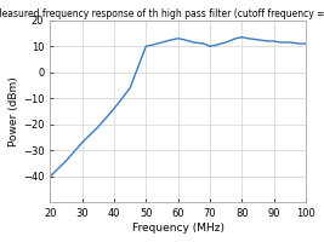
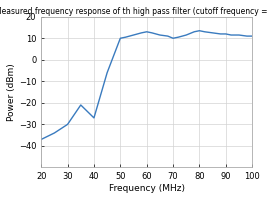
20: -40.0 -> -37.0
30: -27.0 -> -30.0
40: -14.0 -> -27.0
